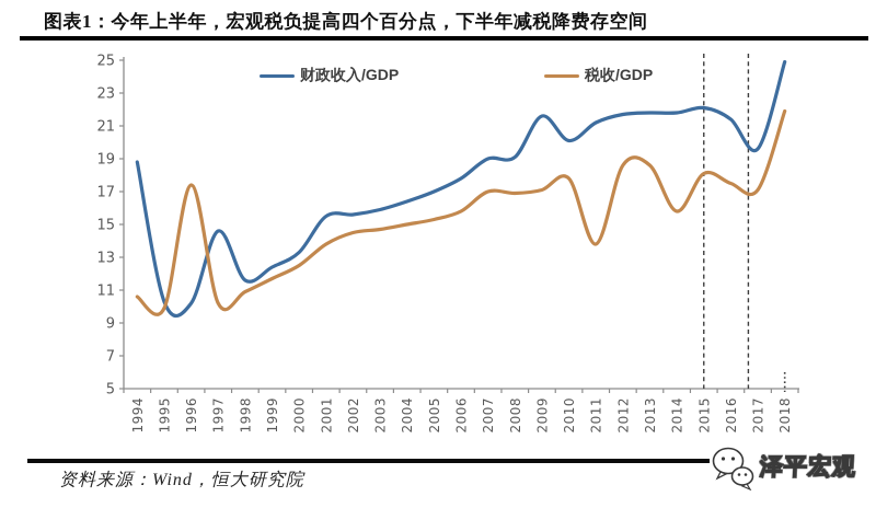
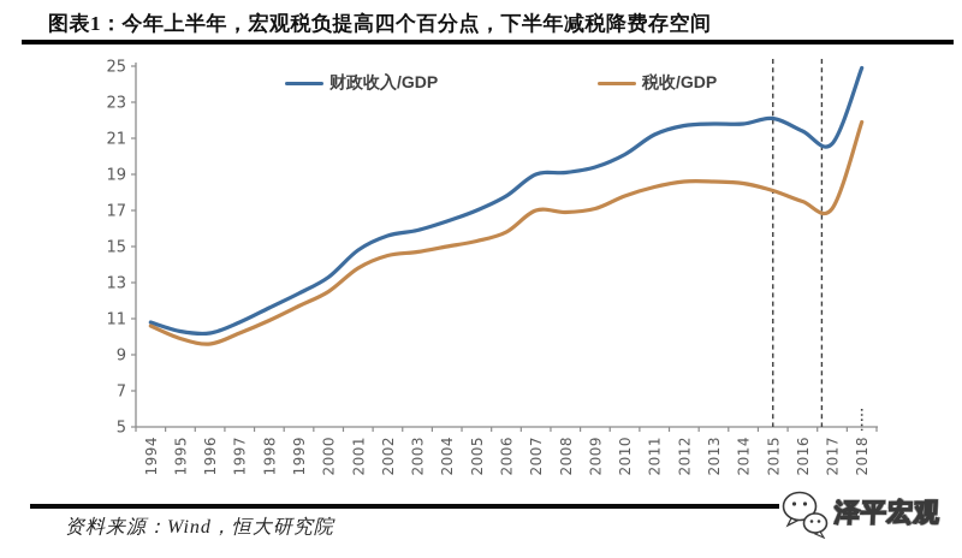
财政收入/GDP/1994: 18.8 -> 10.8
税收/GDP/1996: 17.4 -> 9.6
财政收入/GDP/1997: 14.6 -> 10.8
财政收入/GDP/2001: 15.5 -> 14.8
财政收入/GDP/2009: 21.6 -> 19.4
税收/GDP/2011: 13.8 -> 18.3
税收/GDP/2014: 15.8 -> 18.5
财政收入/GDP/2017: 19.6 -> 20.7
